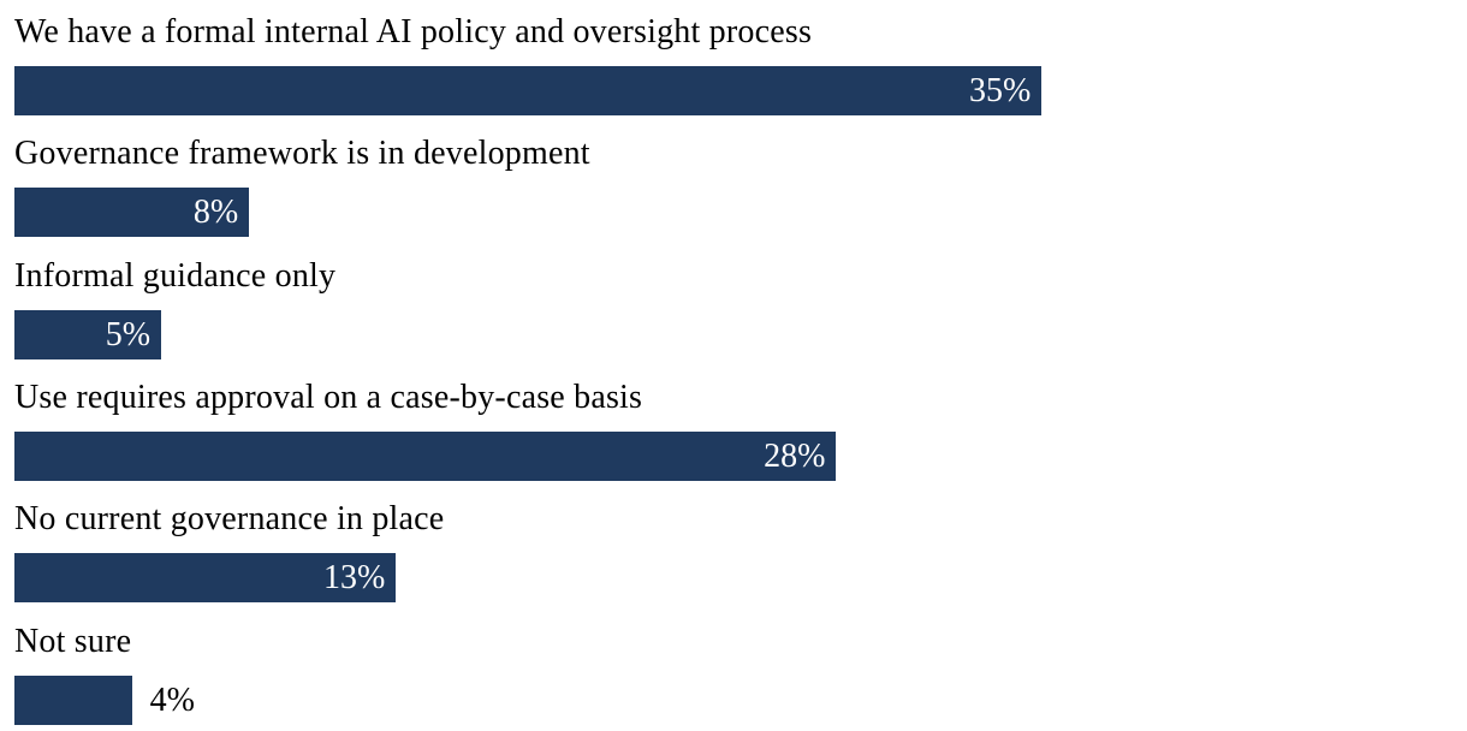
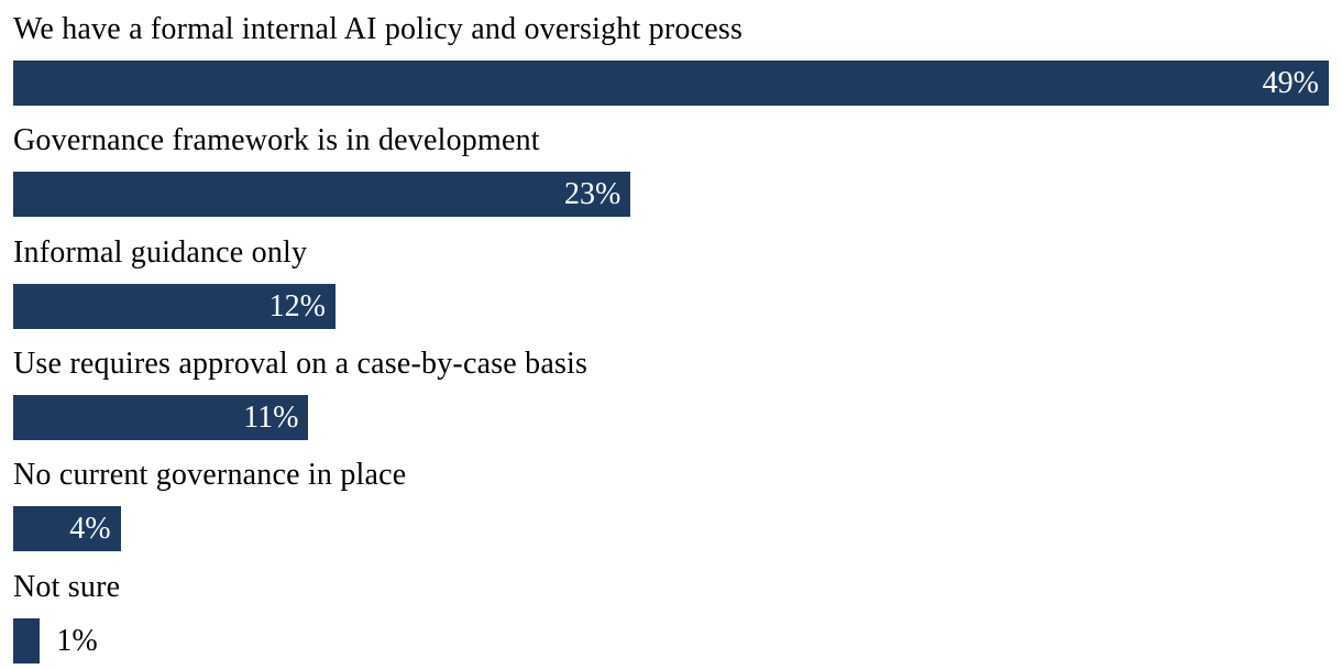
We have a formal internal AI policy and oversight process: 35% -> 49%
Governance framework is in development: 8% -> 23%
Informal guidance only: 5% -> 12%
Use requires approval on a case-by-case basis: 28% -> 11%
No current governance in place: 13% -> 4%
Not sure: 4% -> 1%
